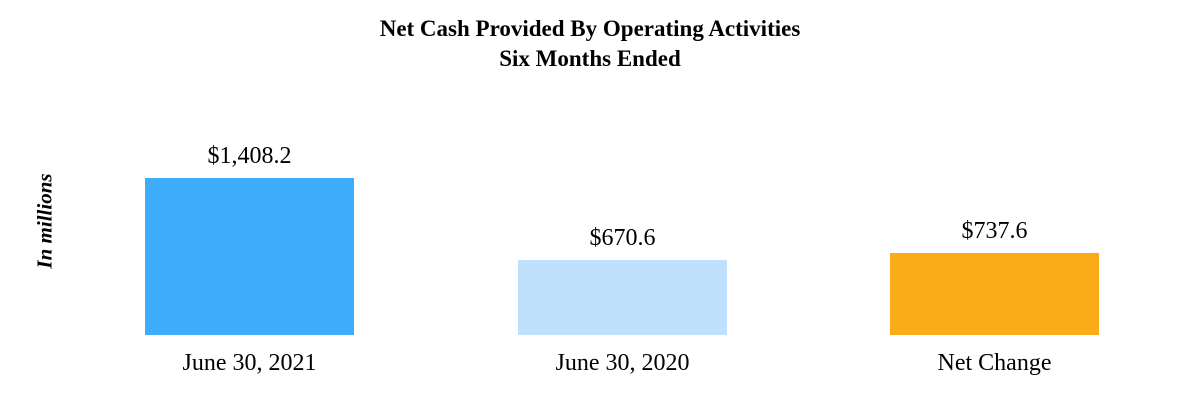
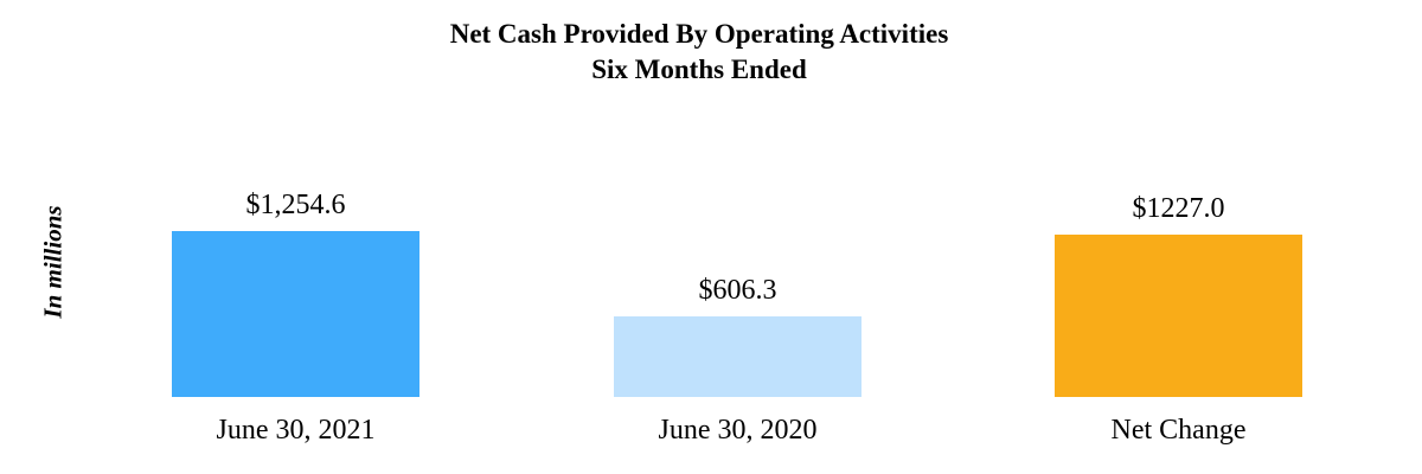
June 30, 2021: $1,408.2 -> $1,254.6
June 30, 2020: $670.6 -> $606.3
Net Change: $737.6 -> $1227.0
